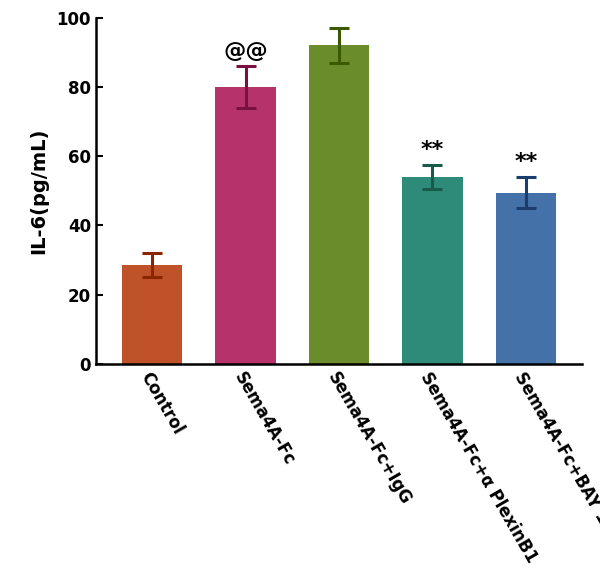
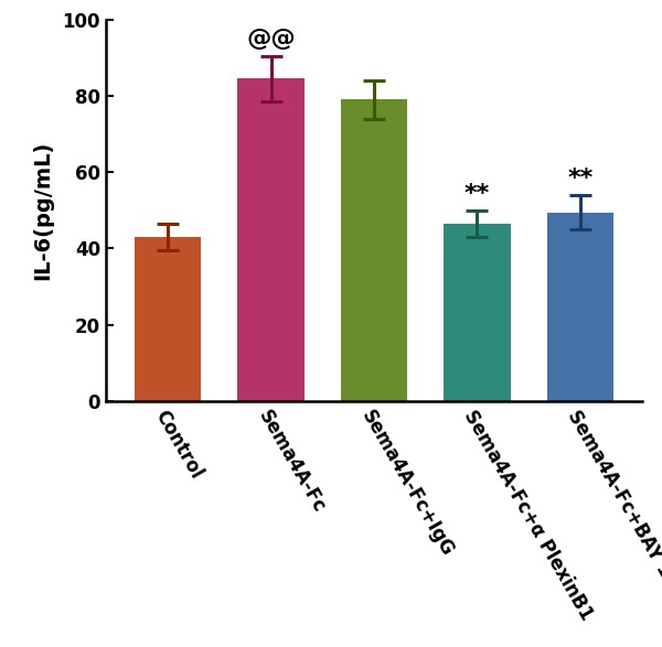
Control: 28.5 -> 43.0
Sema4A-Fc: 80.0 -> 84.5
Sema4A-Fc+IgG: 92.0 -> 79.0
Sema4A-Fc+α PlexinB1: 54.0 -> 46.5
